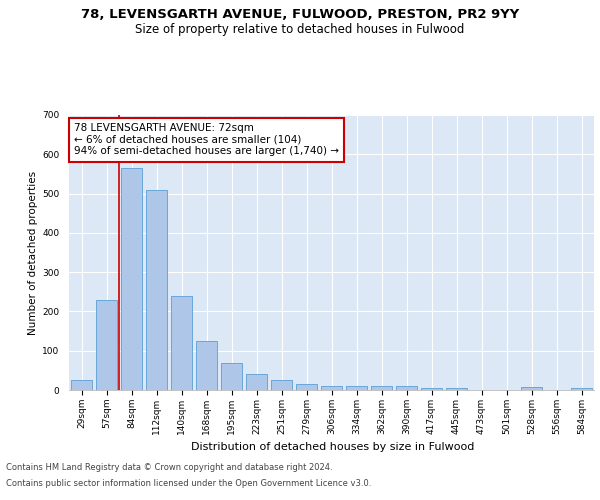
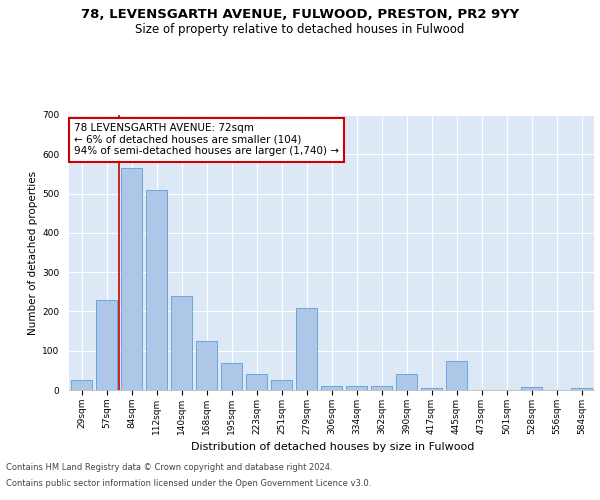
279sqm: 15 -> 210
390sqm: 10 -> 40
445sqm: 5 -> 75
